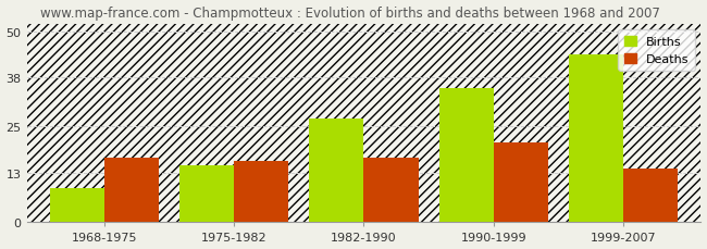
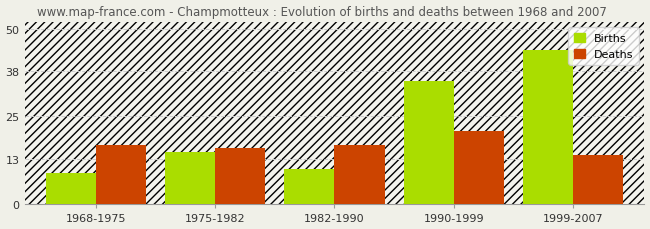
Births/1982-1990: 27 -> 10
